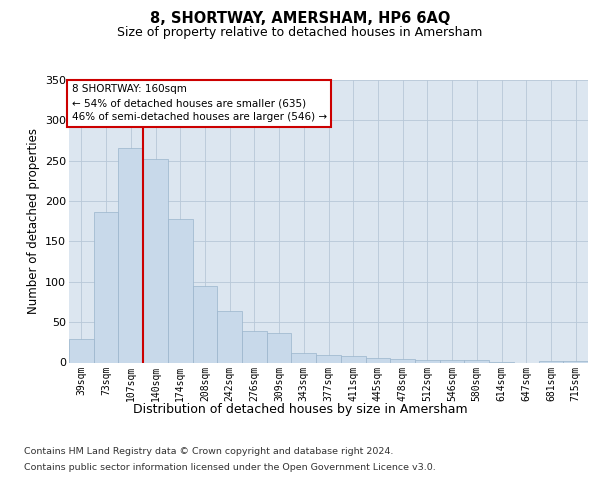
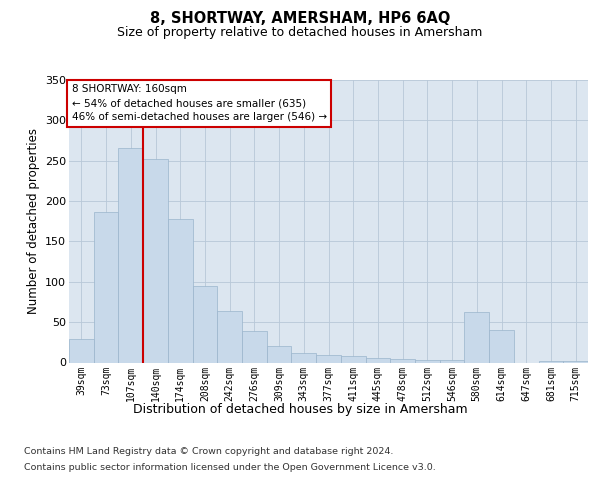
309sqm: 37 -> 20
580sqm: 3 -> 62
614sqm: 1 -> 40
